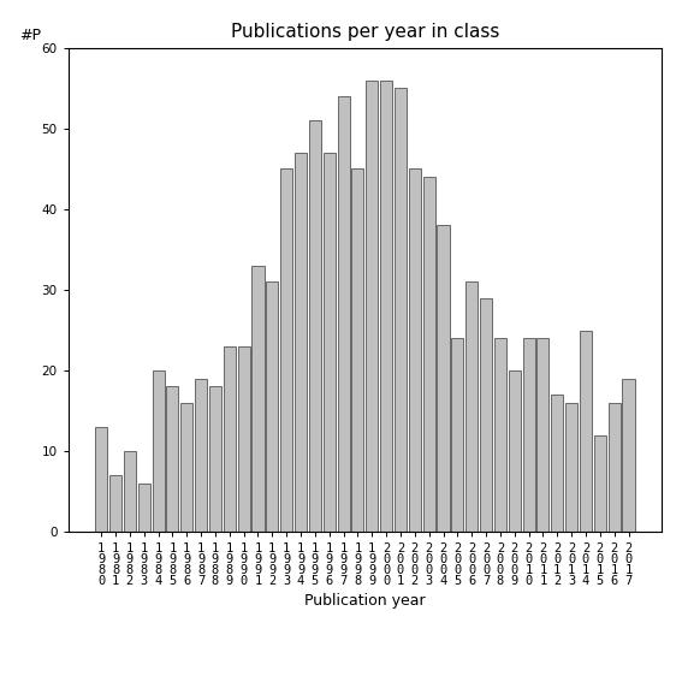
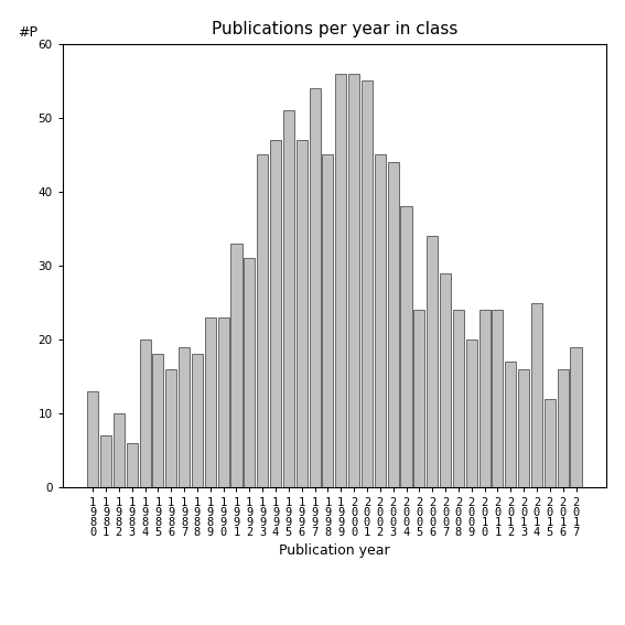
2 0 0 6: 31 -> 34
